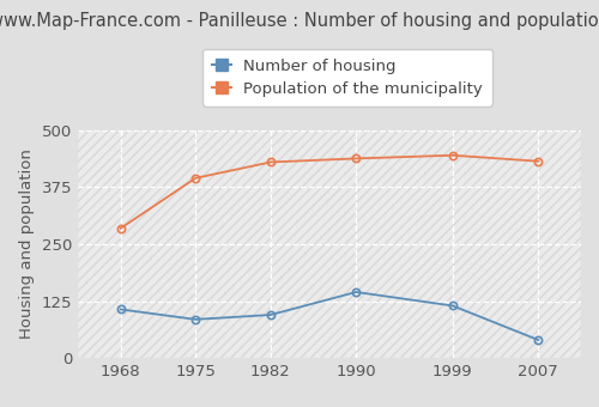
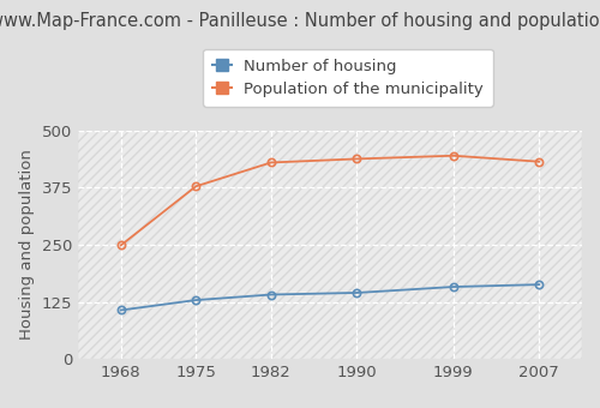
Population of the municipality/1968: 285 -> 249
Number of housing/1975: 85 -> 129
Population of the municipality/1975: 395 -> 378
Number of housing/1982: 95 -> 141
Number of housing/1999: 115 -> 158
Number of housing/2007: 40 -> 163
